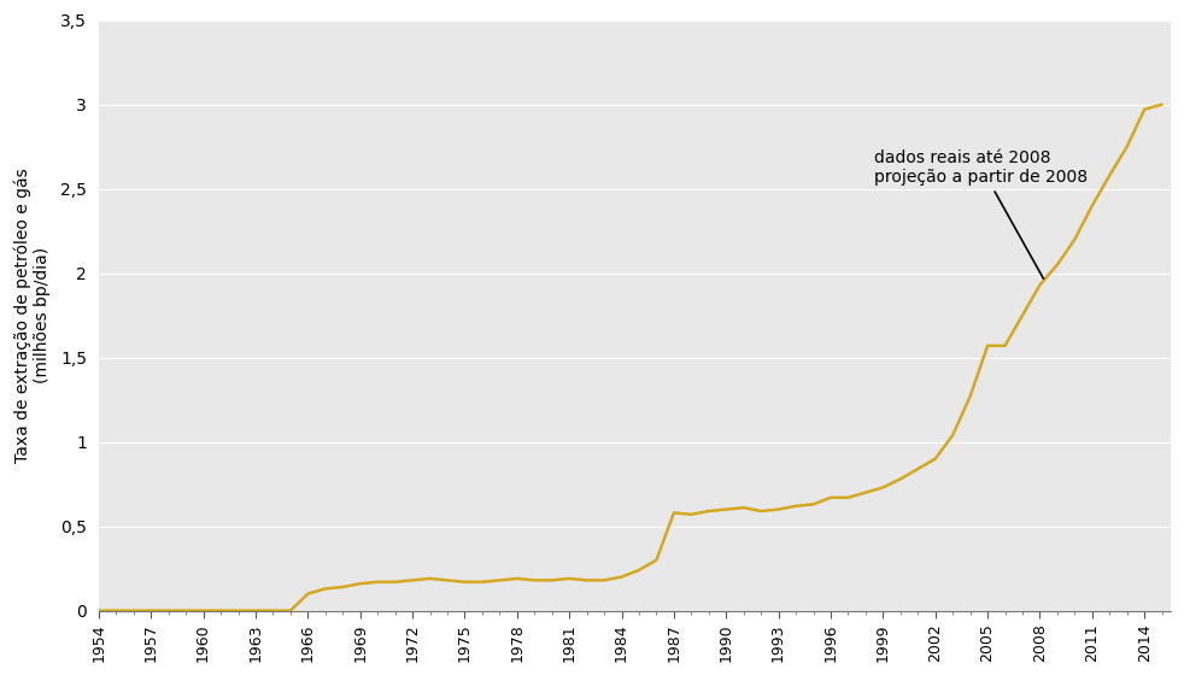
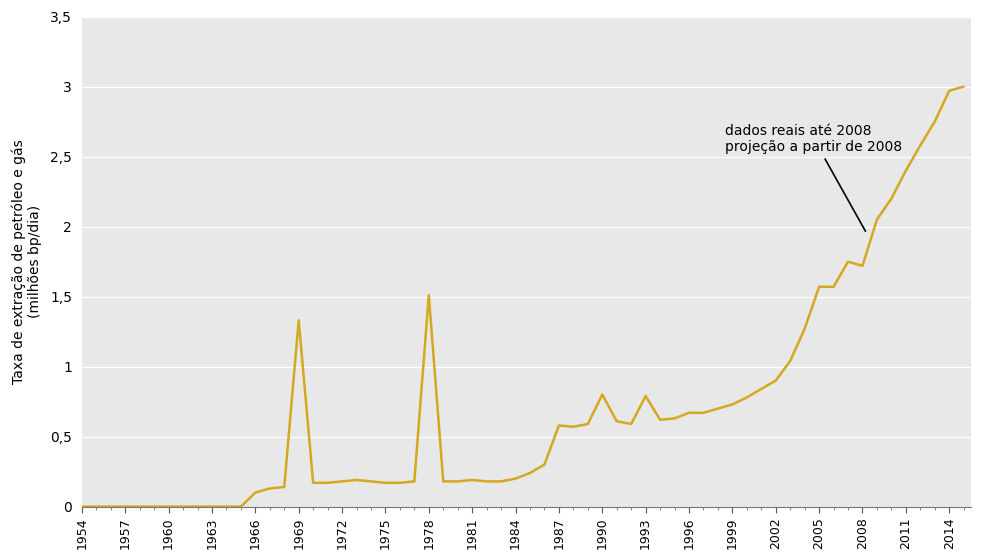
1969: 0,16 -> 1,33
1978: 0,19 -> 1,51
1990: 0,60 -> 0,80
1993: 0,60 -> 0,79
2008: 1,93 -> 1,72
